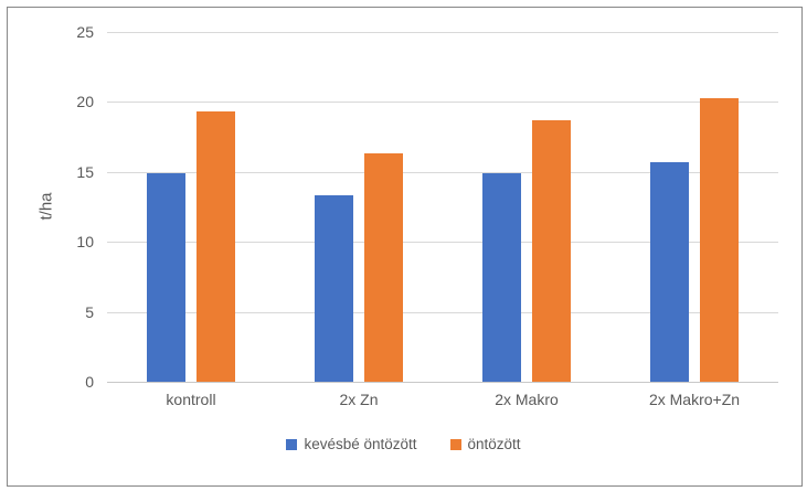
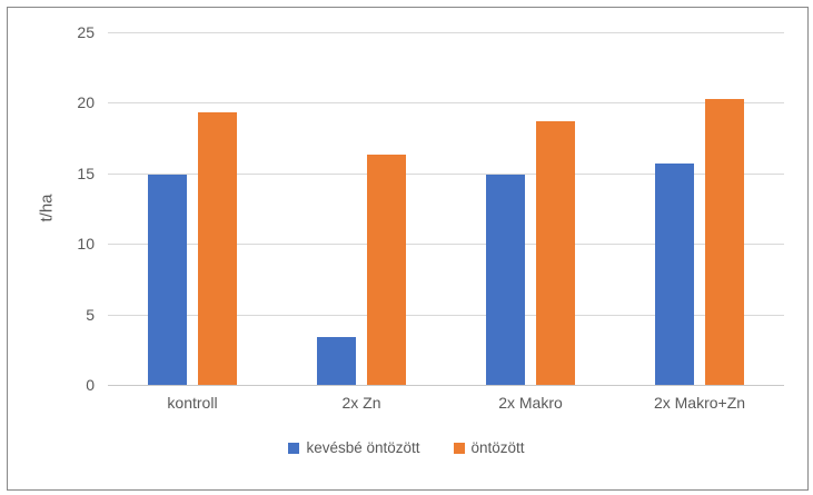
kevésbé öntözött/2x Zn: 13.3 -> 3.4
